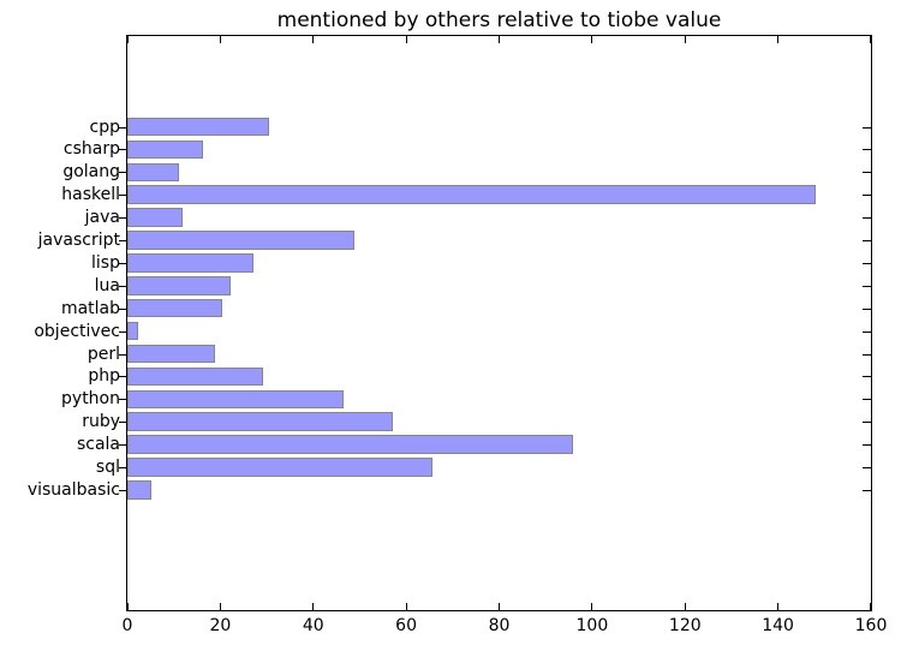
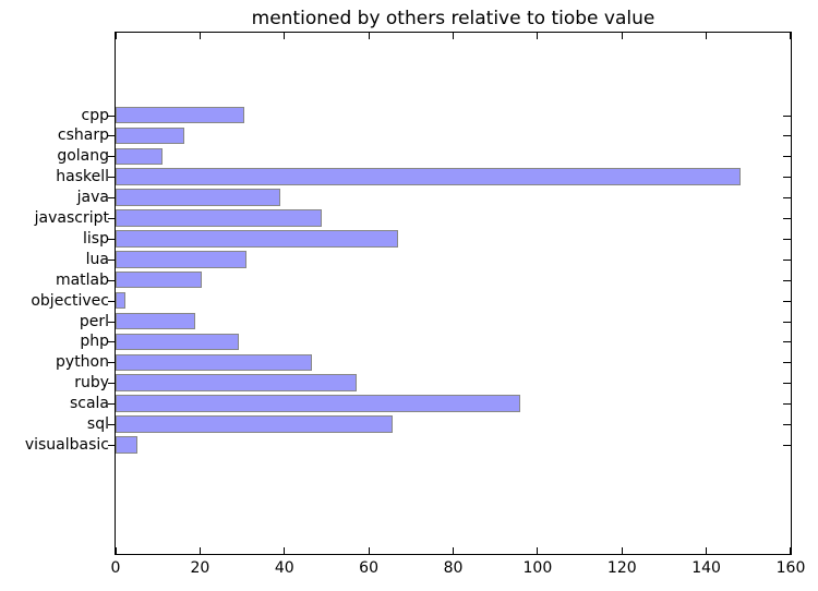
java: 12 -> 39
lisp: 27 -> 67
lua: 22 -> 31
